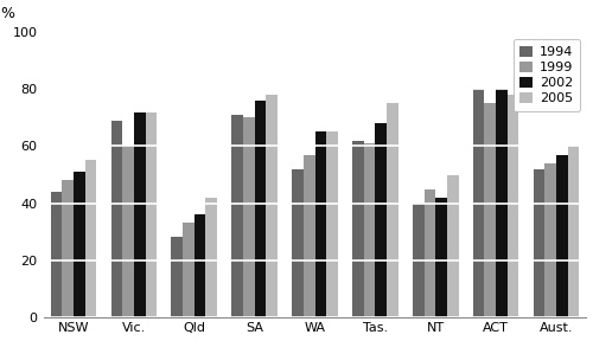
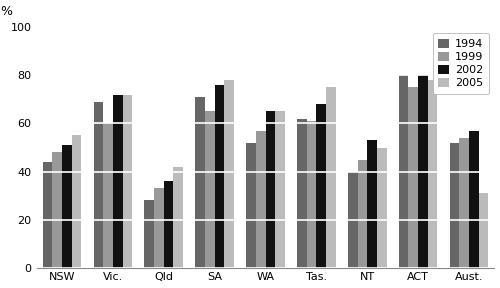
1999/SA: 70 -> 65
2002/NT: 42 -> 53
2005/Aust.: 60 -> 31
